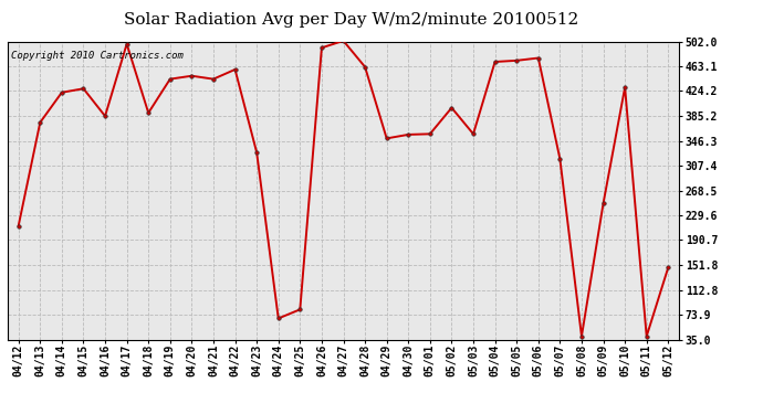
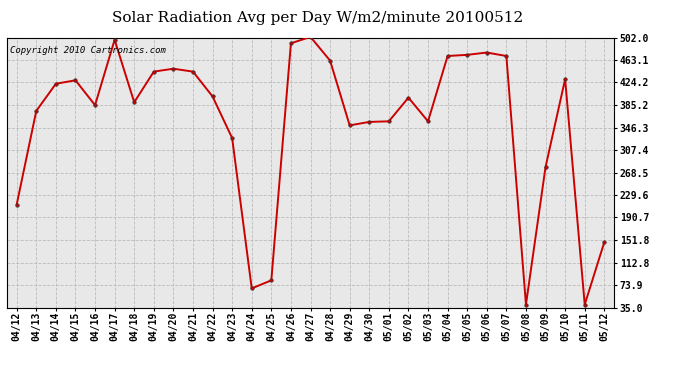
04/22: 458 -> 400
05/07: 318 -> 470
05/09: 248 -> 278
